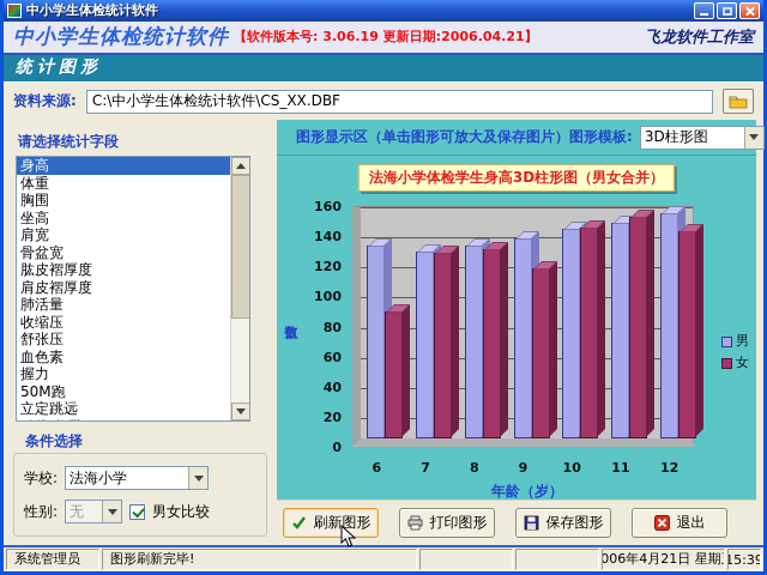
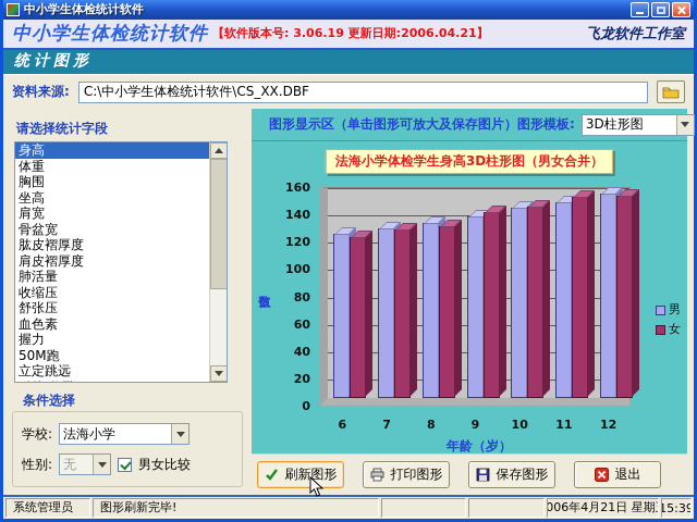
男/6: 128 -> 120
女/6: 84 -> 118
女/9: 113 -> 136
女/12: 138 -> 148
